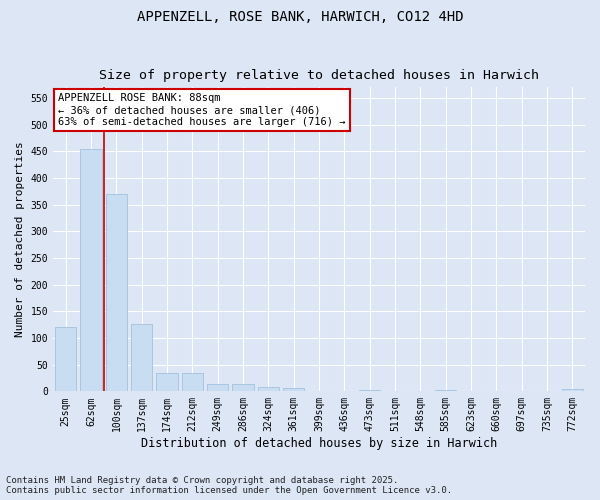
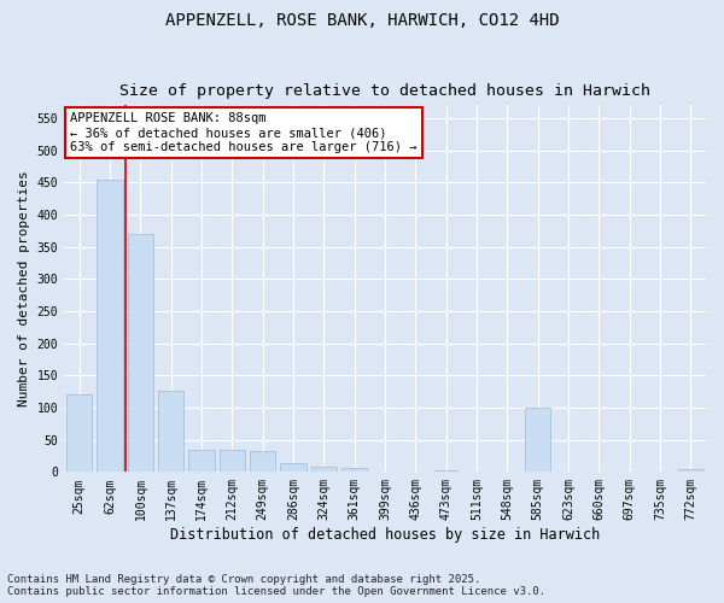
249sqm: 14 -> 32
585sqm: 2 -> 100
